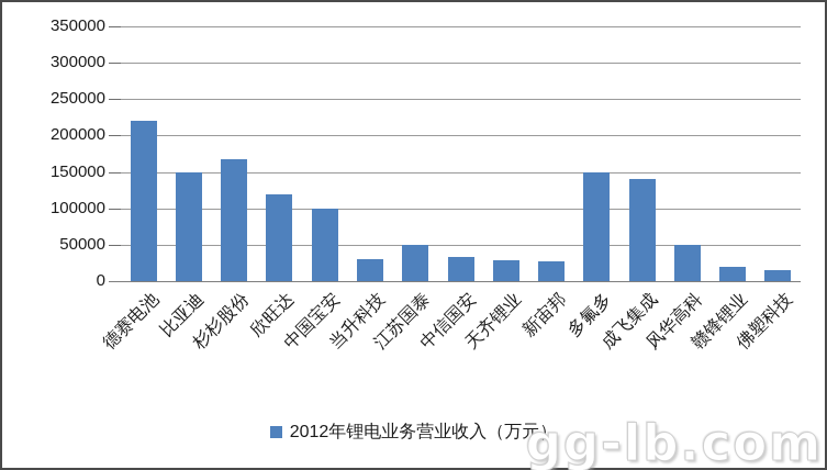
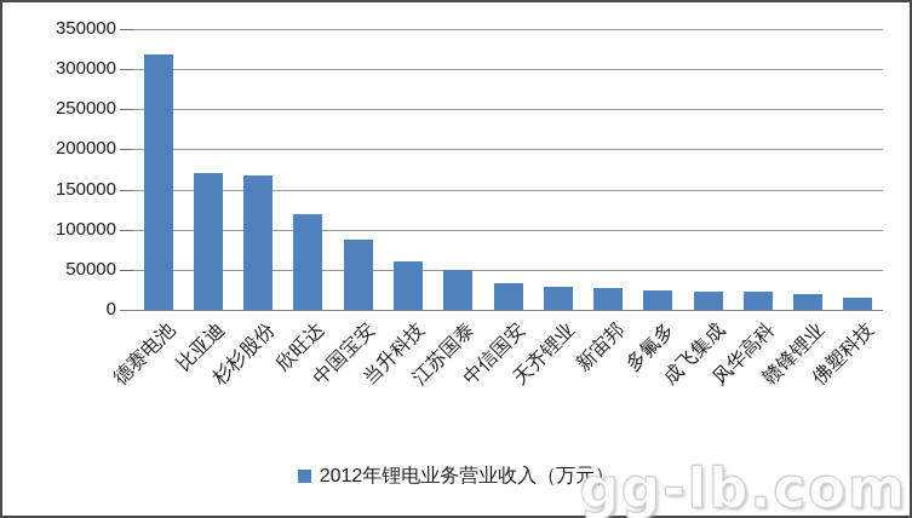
德赛电池: 220000 -> 320000
比亚迪: 150000 -> 170000
中国宝安: 100000 -> 90000
当升科技: 30000 -> 60000
多氟多: 150000 -> 20000
成飞集成: 140000 -> 20000
风华高科: 50000 -> 20000
